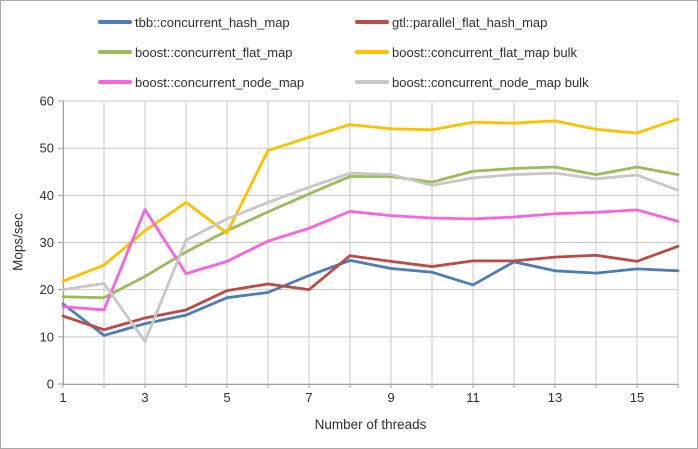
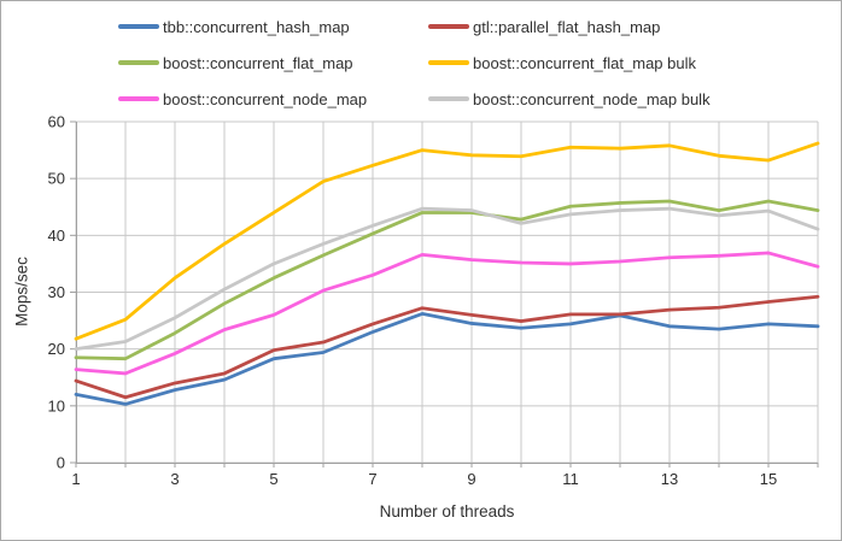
tbb::concurrent_hash_map/1: 17 -> 12
boost::concurrent_node_map/3: 37 -> 19
boost::concurrent_node_map bulk/3: 9 -> 26
boost::concurrent_flat_map bulk/5: 32 -> 44
gtl::parallel_flat_hash_map/7: 20 -> 24
tbb::concurrent_hash_map/11: 21 -> 24
gtl::parallel_flat_hash_map/15: 26 -> 28
